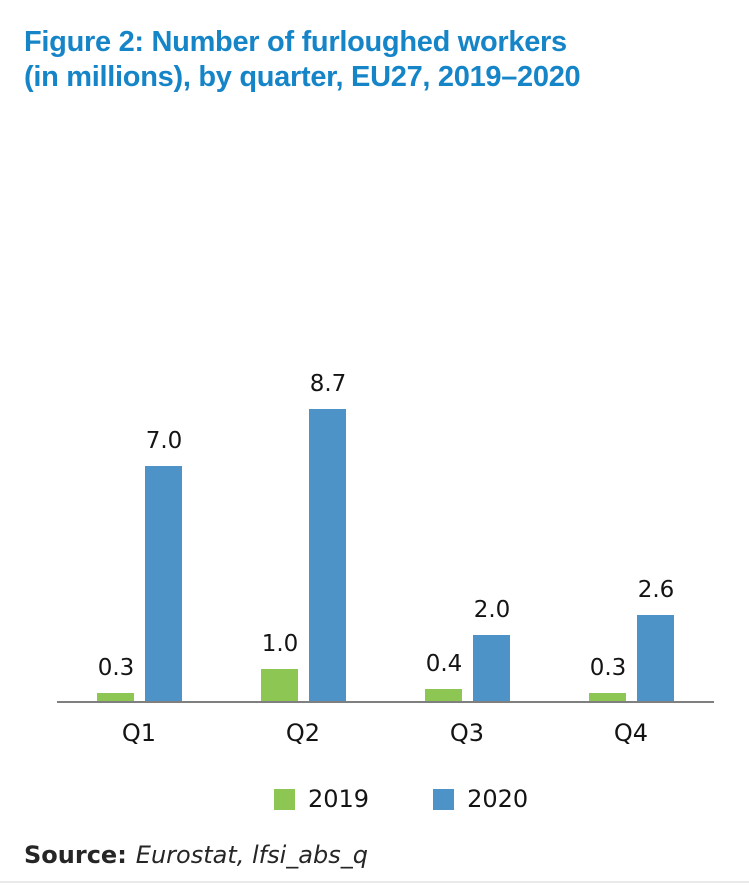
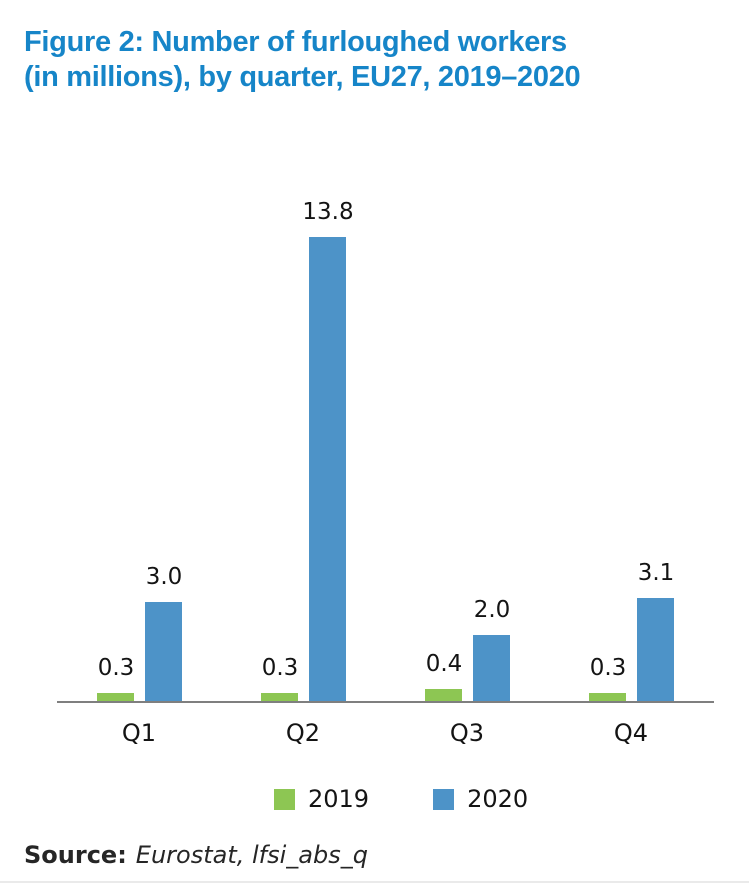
2020/Q1: 7.0 -> 3.0
2019/Q2: 1.0 -> 0.3
2020/Q2: 8.7 -> 13.8
2020/Q4: 2.6 -> 3.1
